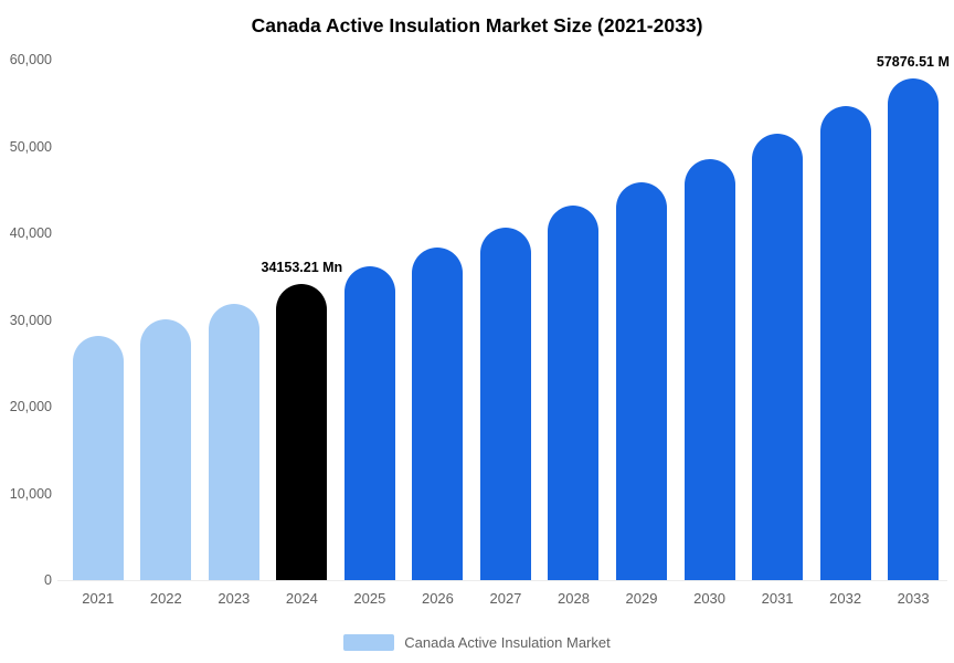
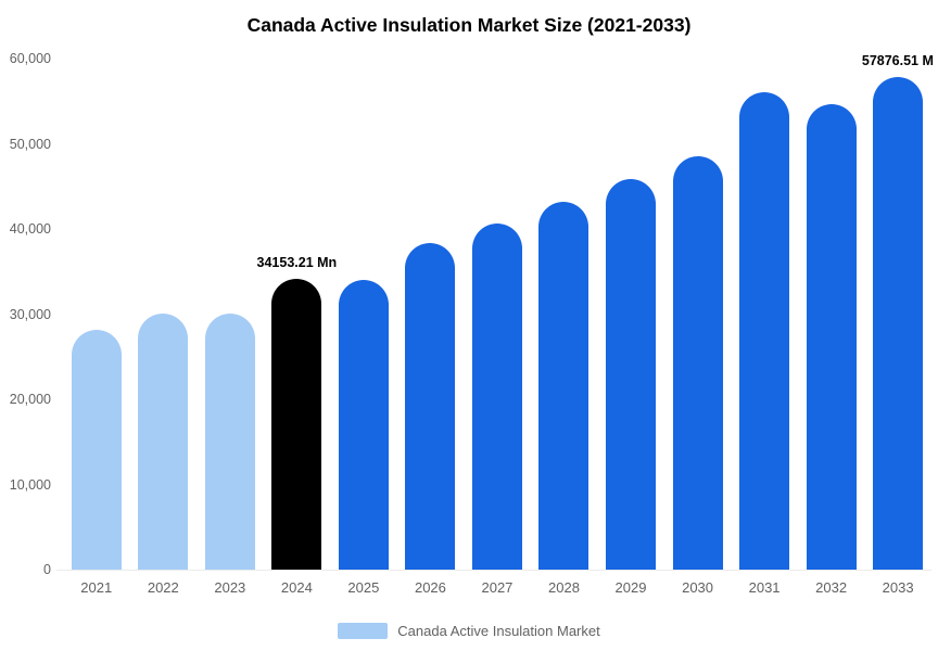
2023: 32000 -> 30000
2025: 36000 -> 34000
2031: 52000 -> 56000
